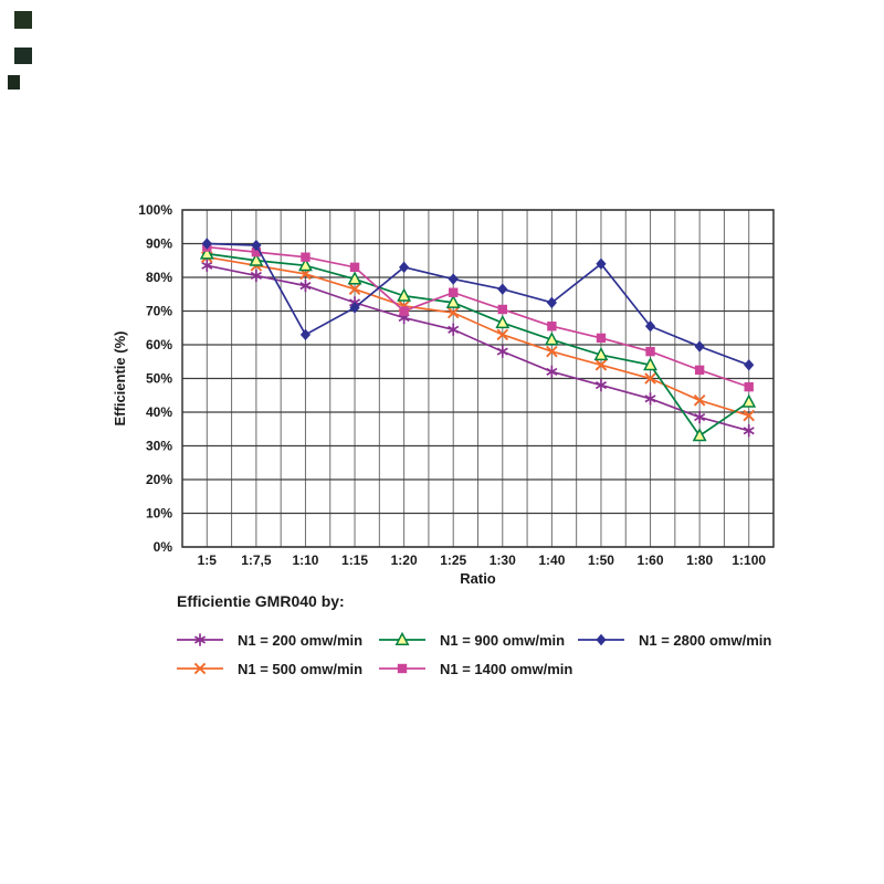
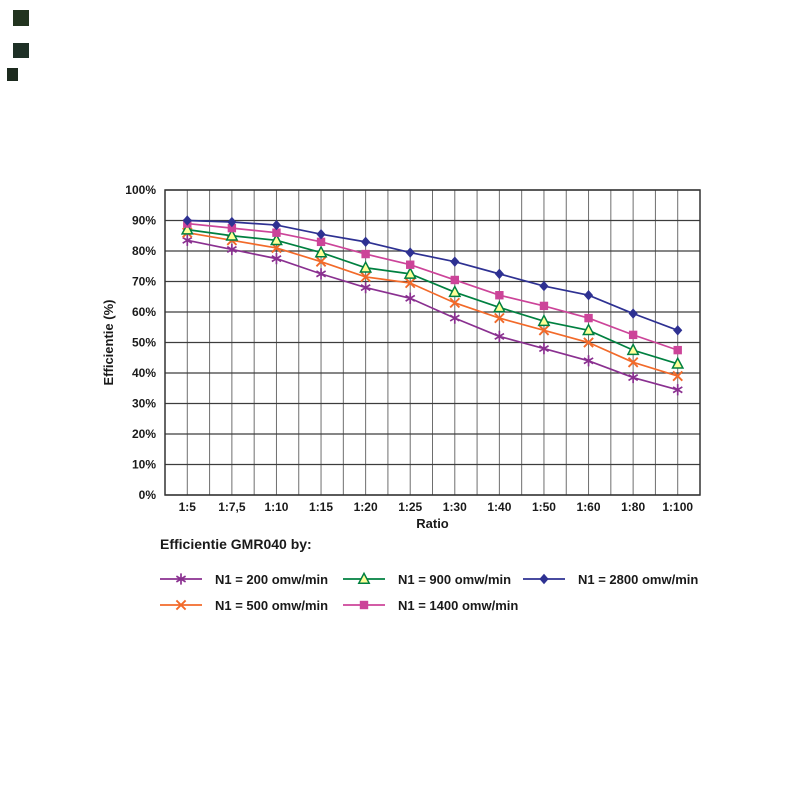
N1 = 2800 omw/min/1:10: 63% -> 88%
N1 = 2800 omw/min/1:15: 71% -> 86%
N1 = 1400 omw/min/1:20: 70% -> 79%
N1 = 2800 omw/min/1:50: 84% -> 68%
N1 = 900 omw/min/1:80: 33% -> 48%
